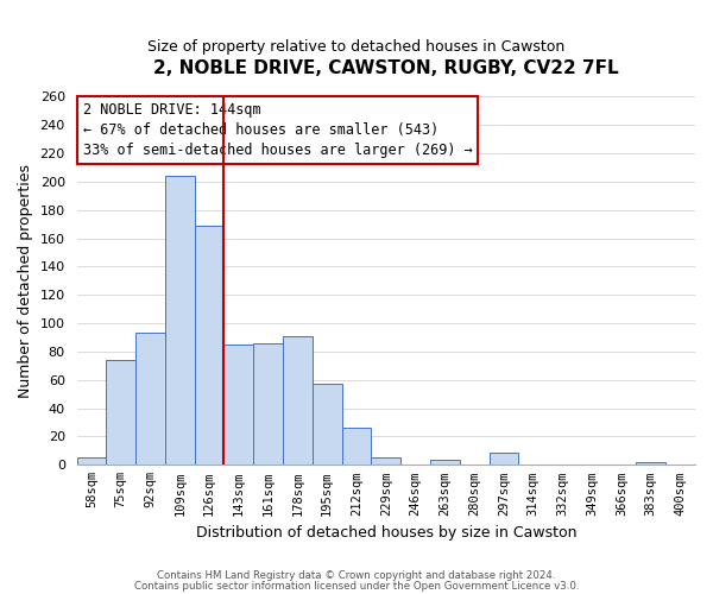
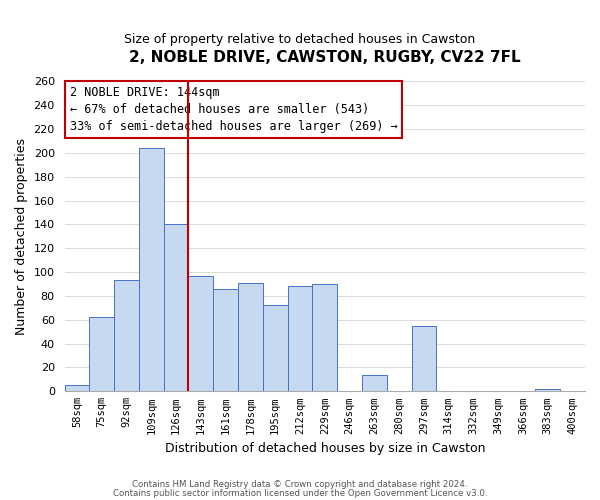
75sqm: 74 -> 62
126sqm: 169 -> 140
143sqm: 85 -> 97
195sqm: 57 -> 72
212sqm: 26 -> 88
229sqm: 5 -> 90
263sqm: 4 -> 14
297sqm: 9 -> 55
